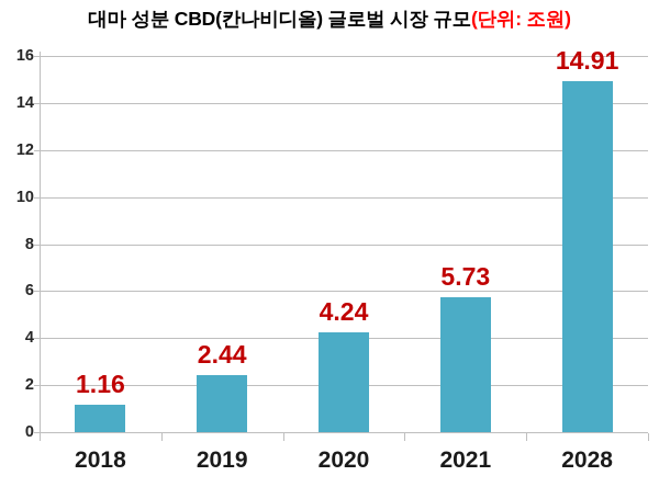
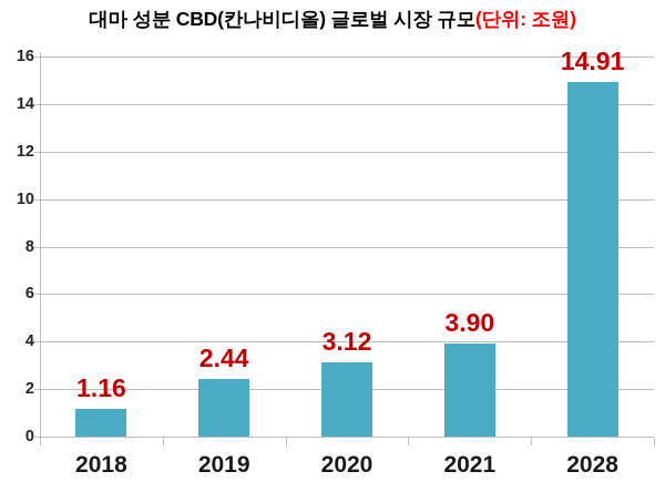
2020: 4.24 -> 3.12
2021: 5.73 -> 3.90
